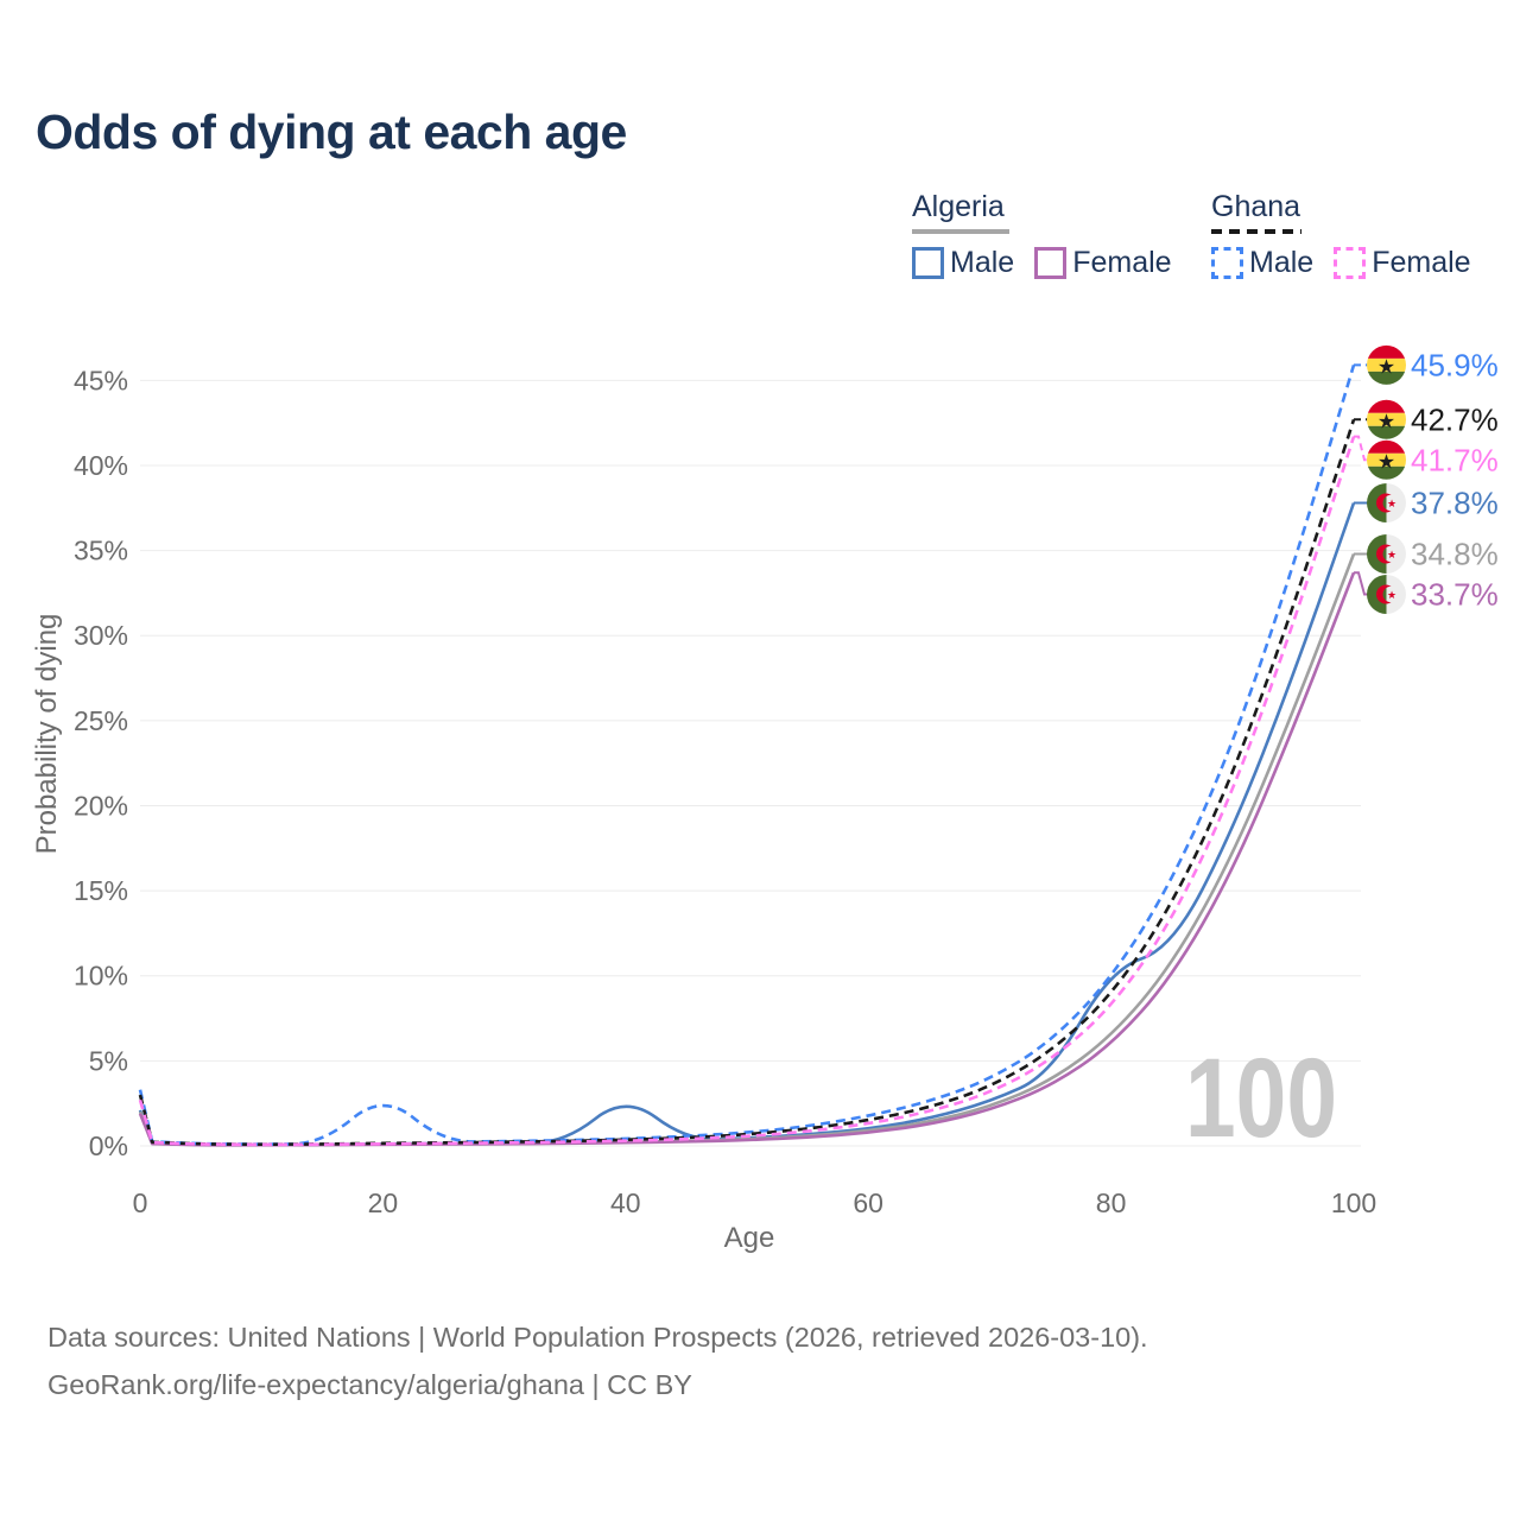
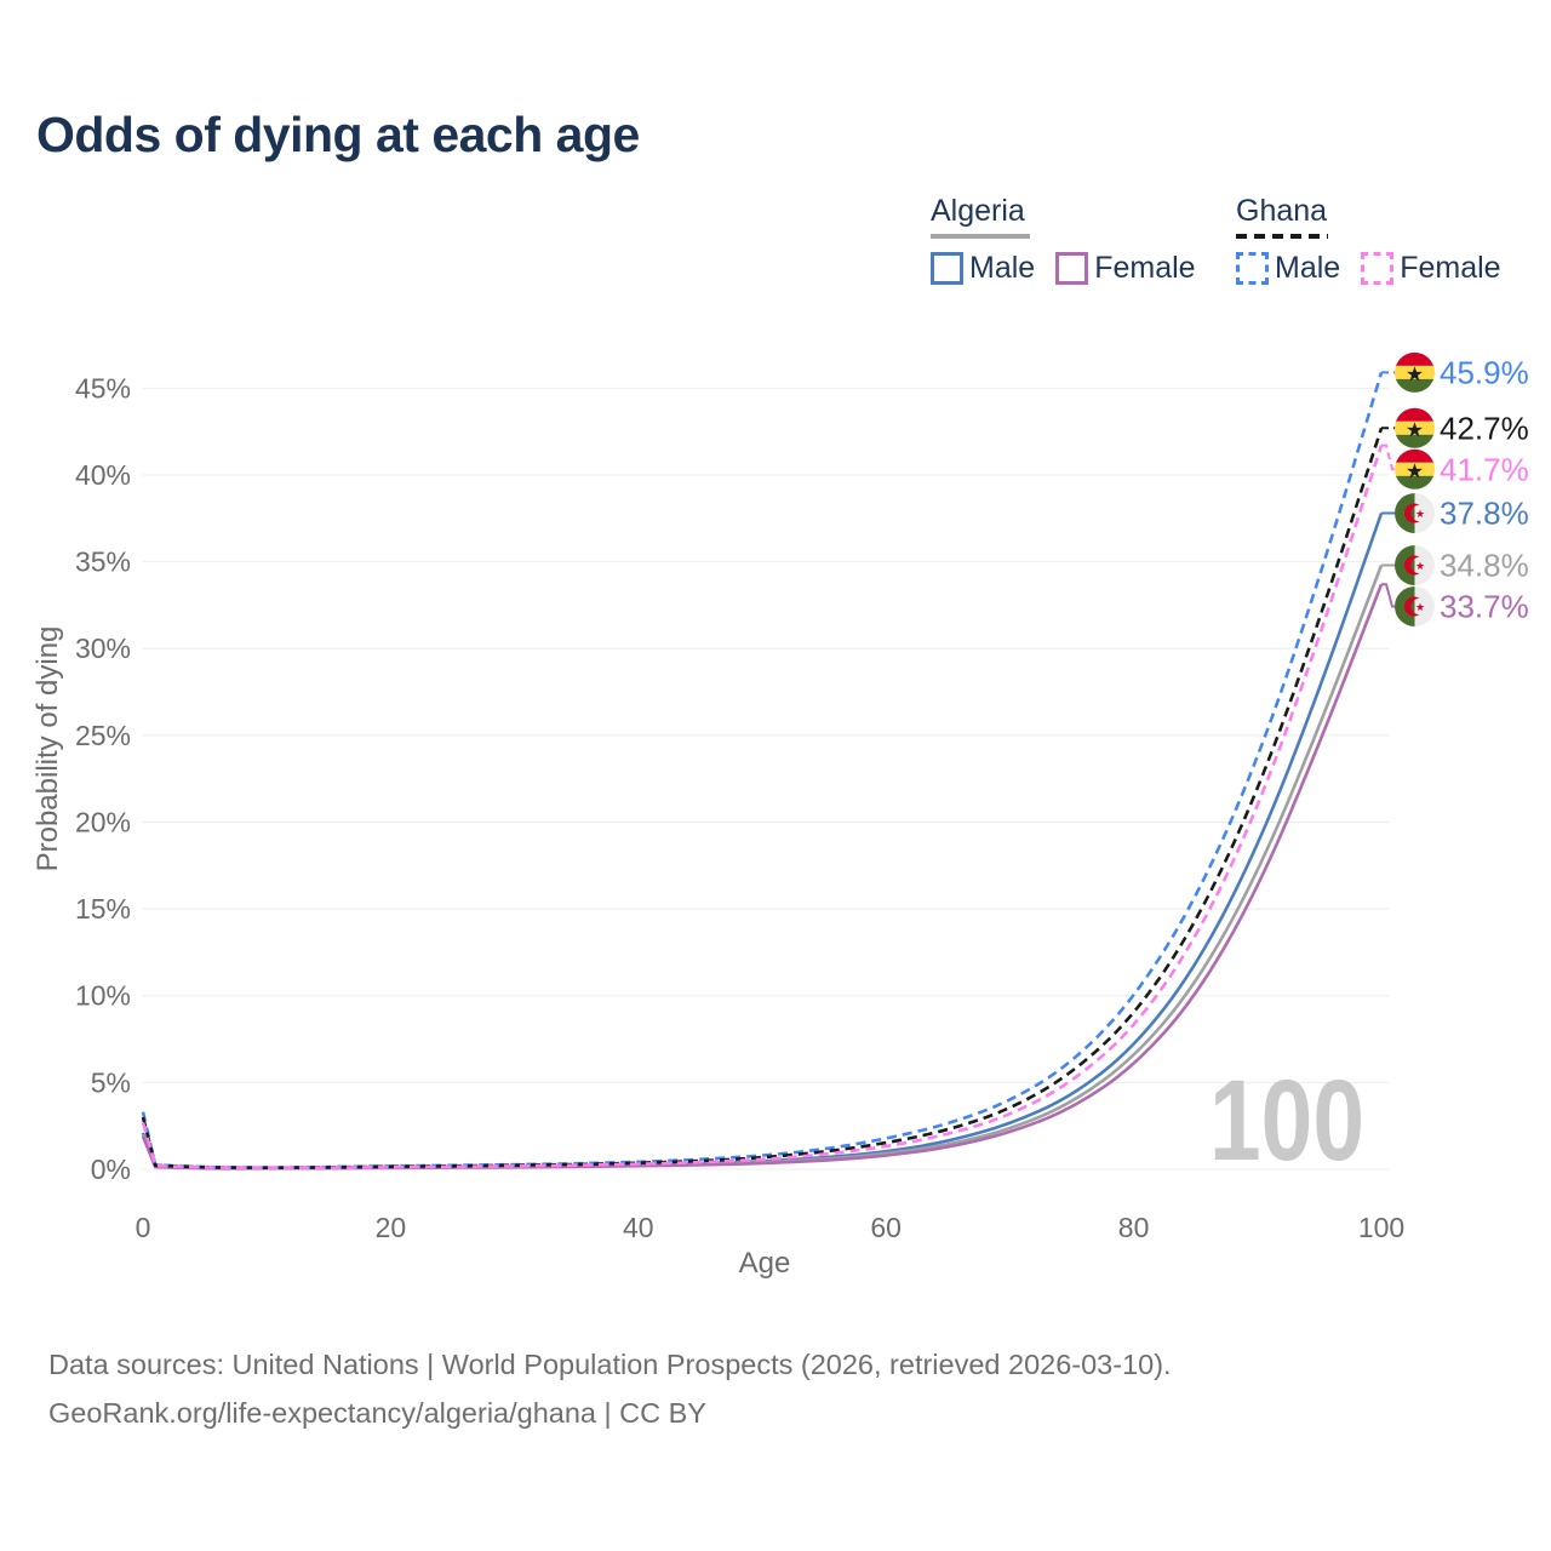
Ghana Male/20: 3.1% -> 0.2%
Algeria Male/40: 3.0% -> 0.2%
Algeria Male/80: 10.4% -> 7.0%
